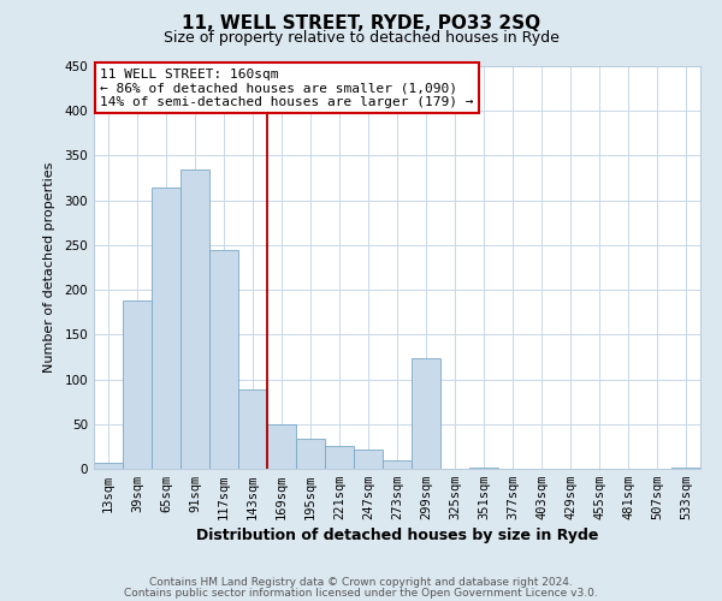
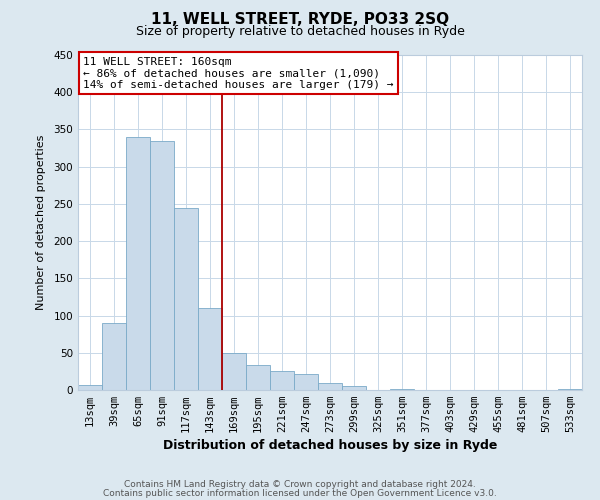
39sqm: 188 -> 90
65sqm: 314 -> 340
143sqm: 88 -> 110
299sqm: 124 -> 5
